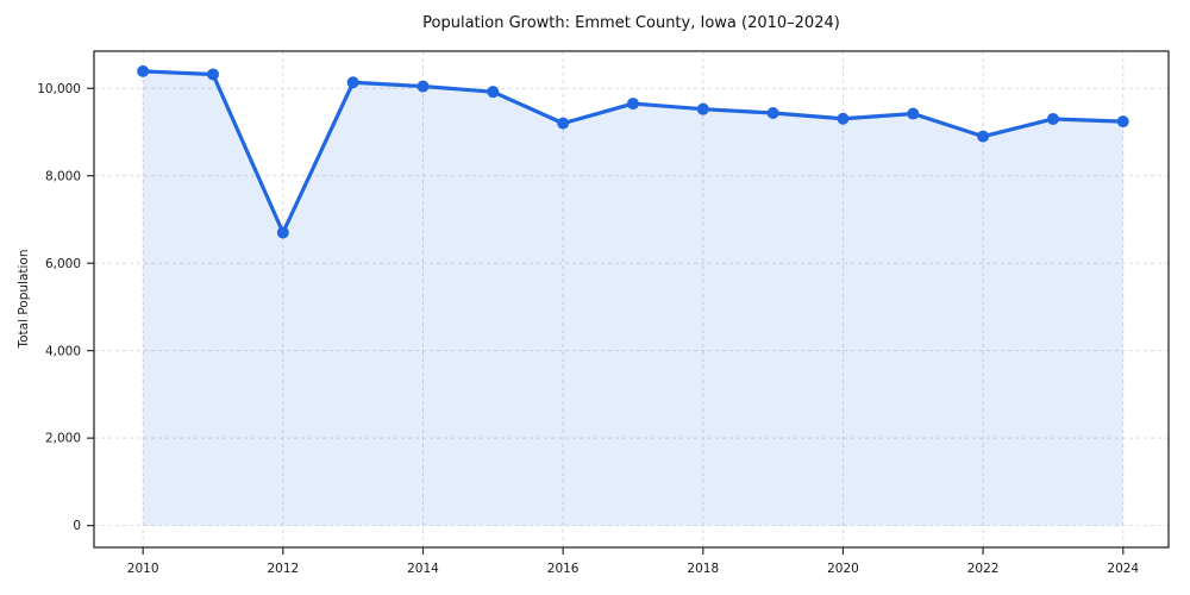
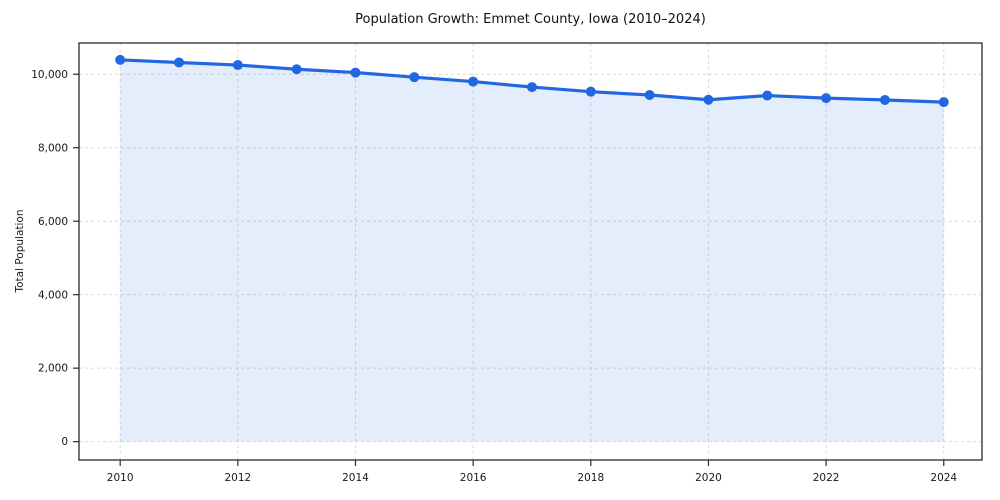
2012: 6700 -> 10200
2016: 9200 -> 9800
2022: 8900 -> 9400
